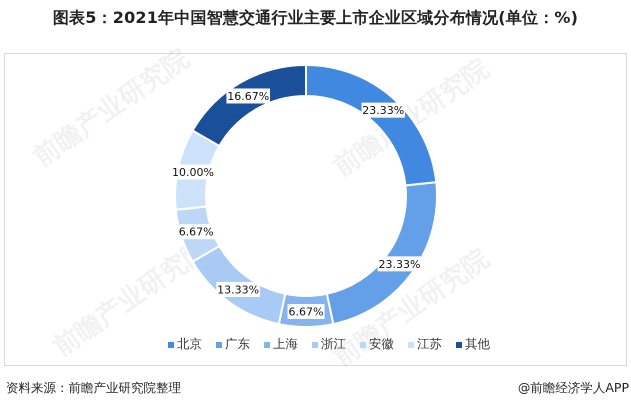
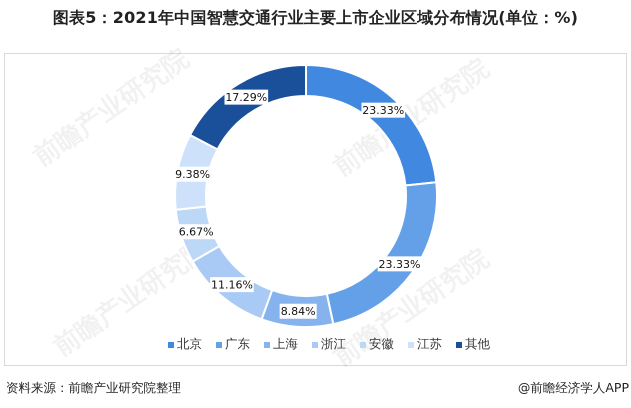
上海: 6.67% -> 8.84%
浙江: 13.33% -> 11.16%
江苏: 10.00% -> 9.38%
其他: 16.67% -> 17.29%
